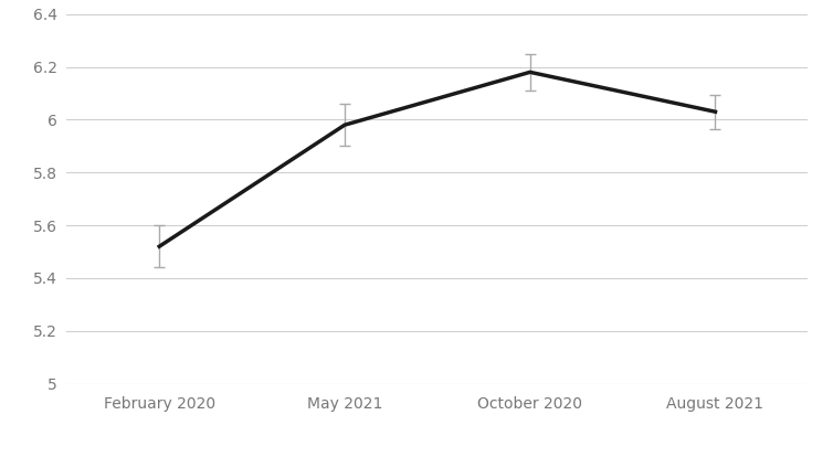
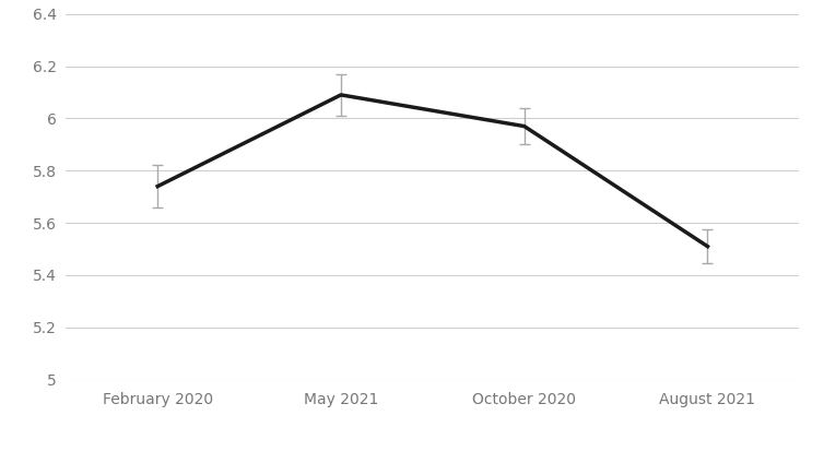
February 2020: 5.52 -> 5.74
May 2021: 5.98 -> 6.09
October 2020: 6.18 -> 5.97
August 2021: 6.03 -> 5.51
